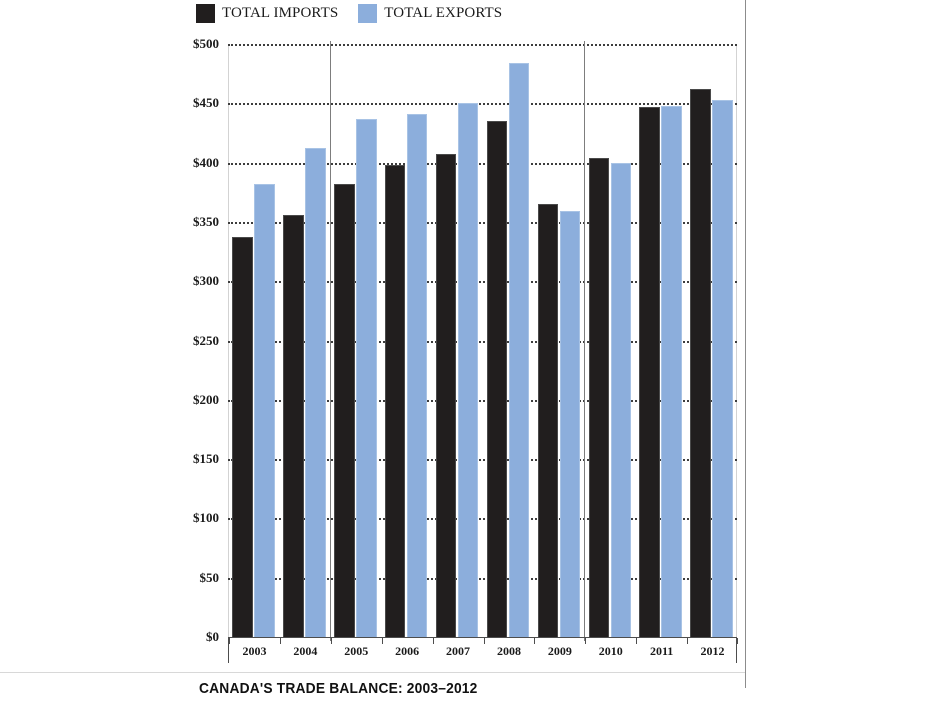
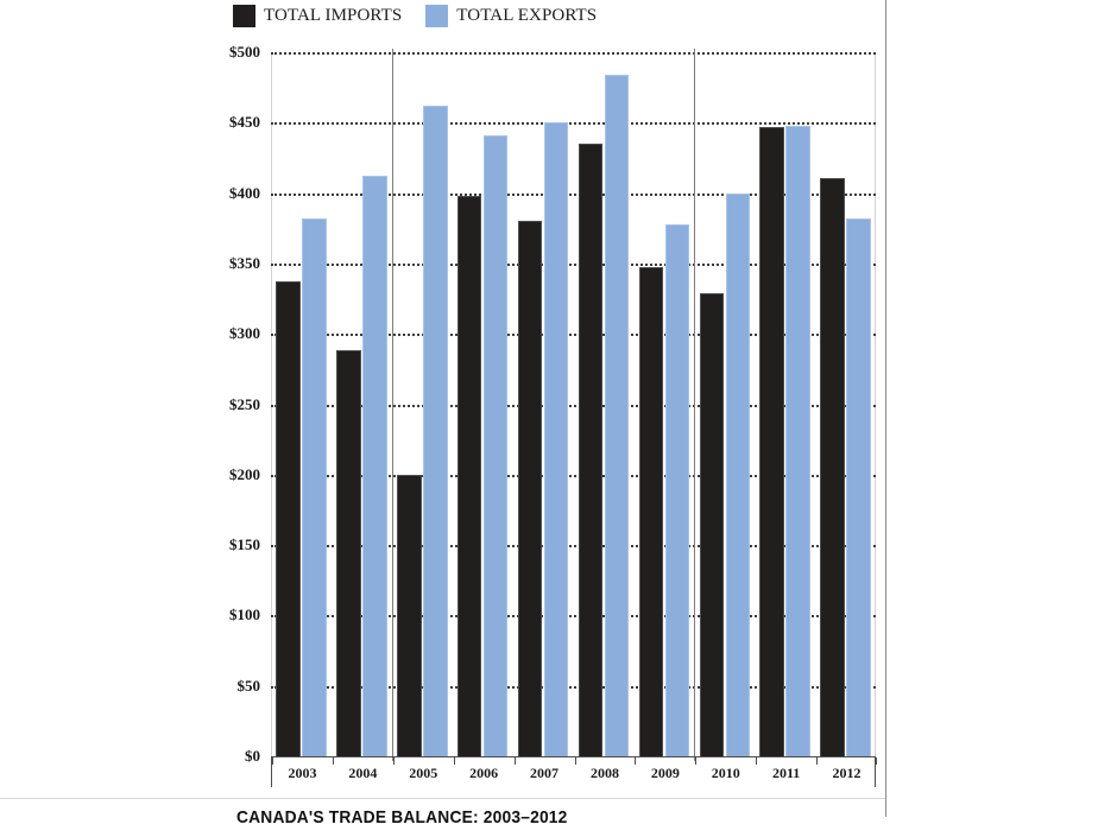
TOTAL IMPORTS/2004: $356 -> $288
TOTAL IMPORTS/2005: $382 -> $200
TOTAL EXPORTS/2005: $437 -> $462
TOTAL IMPORTS/2007: $407 -> $380
TOTAL IMPORTS/2009: $365 -> $347
TOTAL EXPORTS/2009: $359 -> $378
TOTAL IMPORTS/2010: $404 -> $329
TOTAL IMPORTS/2012: $462 -> $411
TOTAL EXPORTS/2012: $453 -> $382
